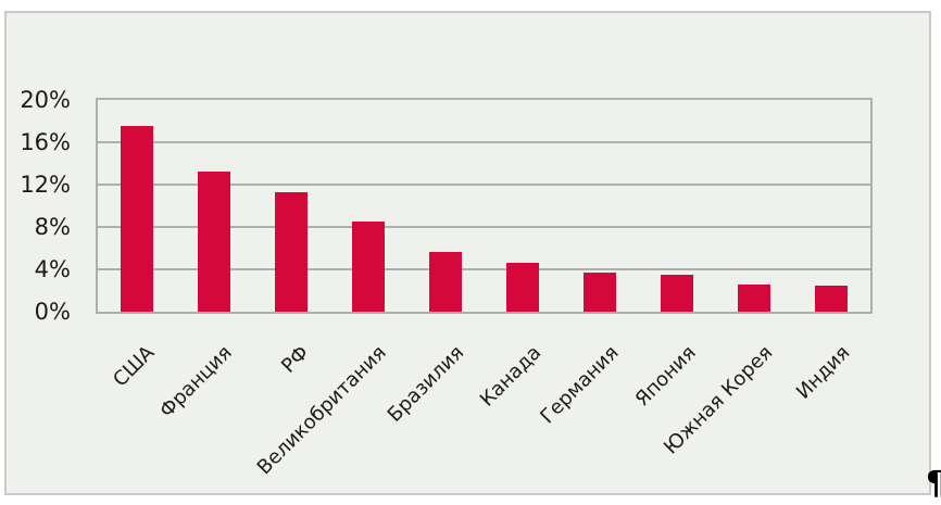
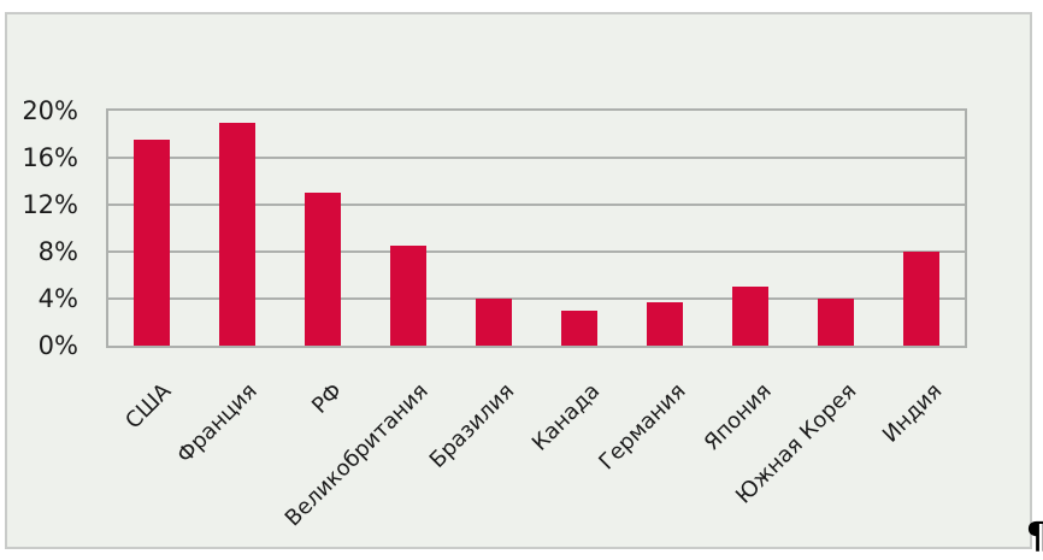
Франция: 13% -> 19%
РФ: 11% -> 13%
Бразилия: 6% -> 4%
Канада: 5% -> 3%
Япония: 4% -> 5%
Южная Корея: 3% -> 4%
Индия: 2% -> 8%
